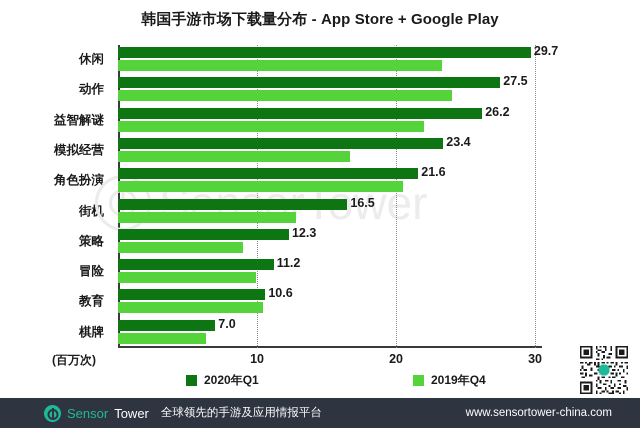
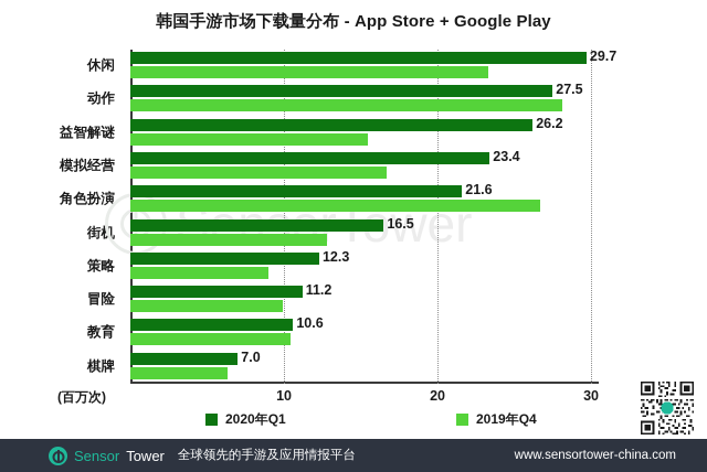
2019年Q4/动作: 24.0 -> 28.1
2019年Q4/益智解谜: 22.0 -> 15.5
2019年Q4/角色扮演: 20.5 -> 26.7
